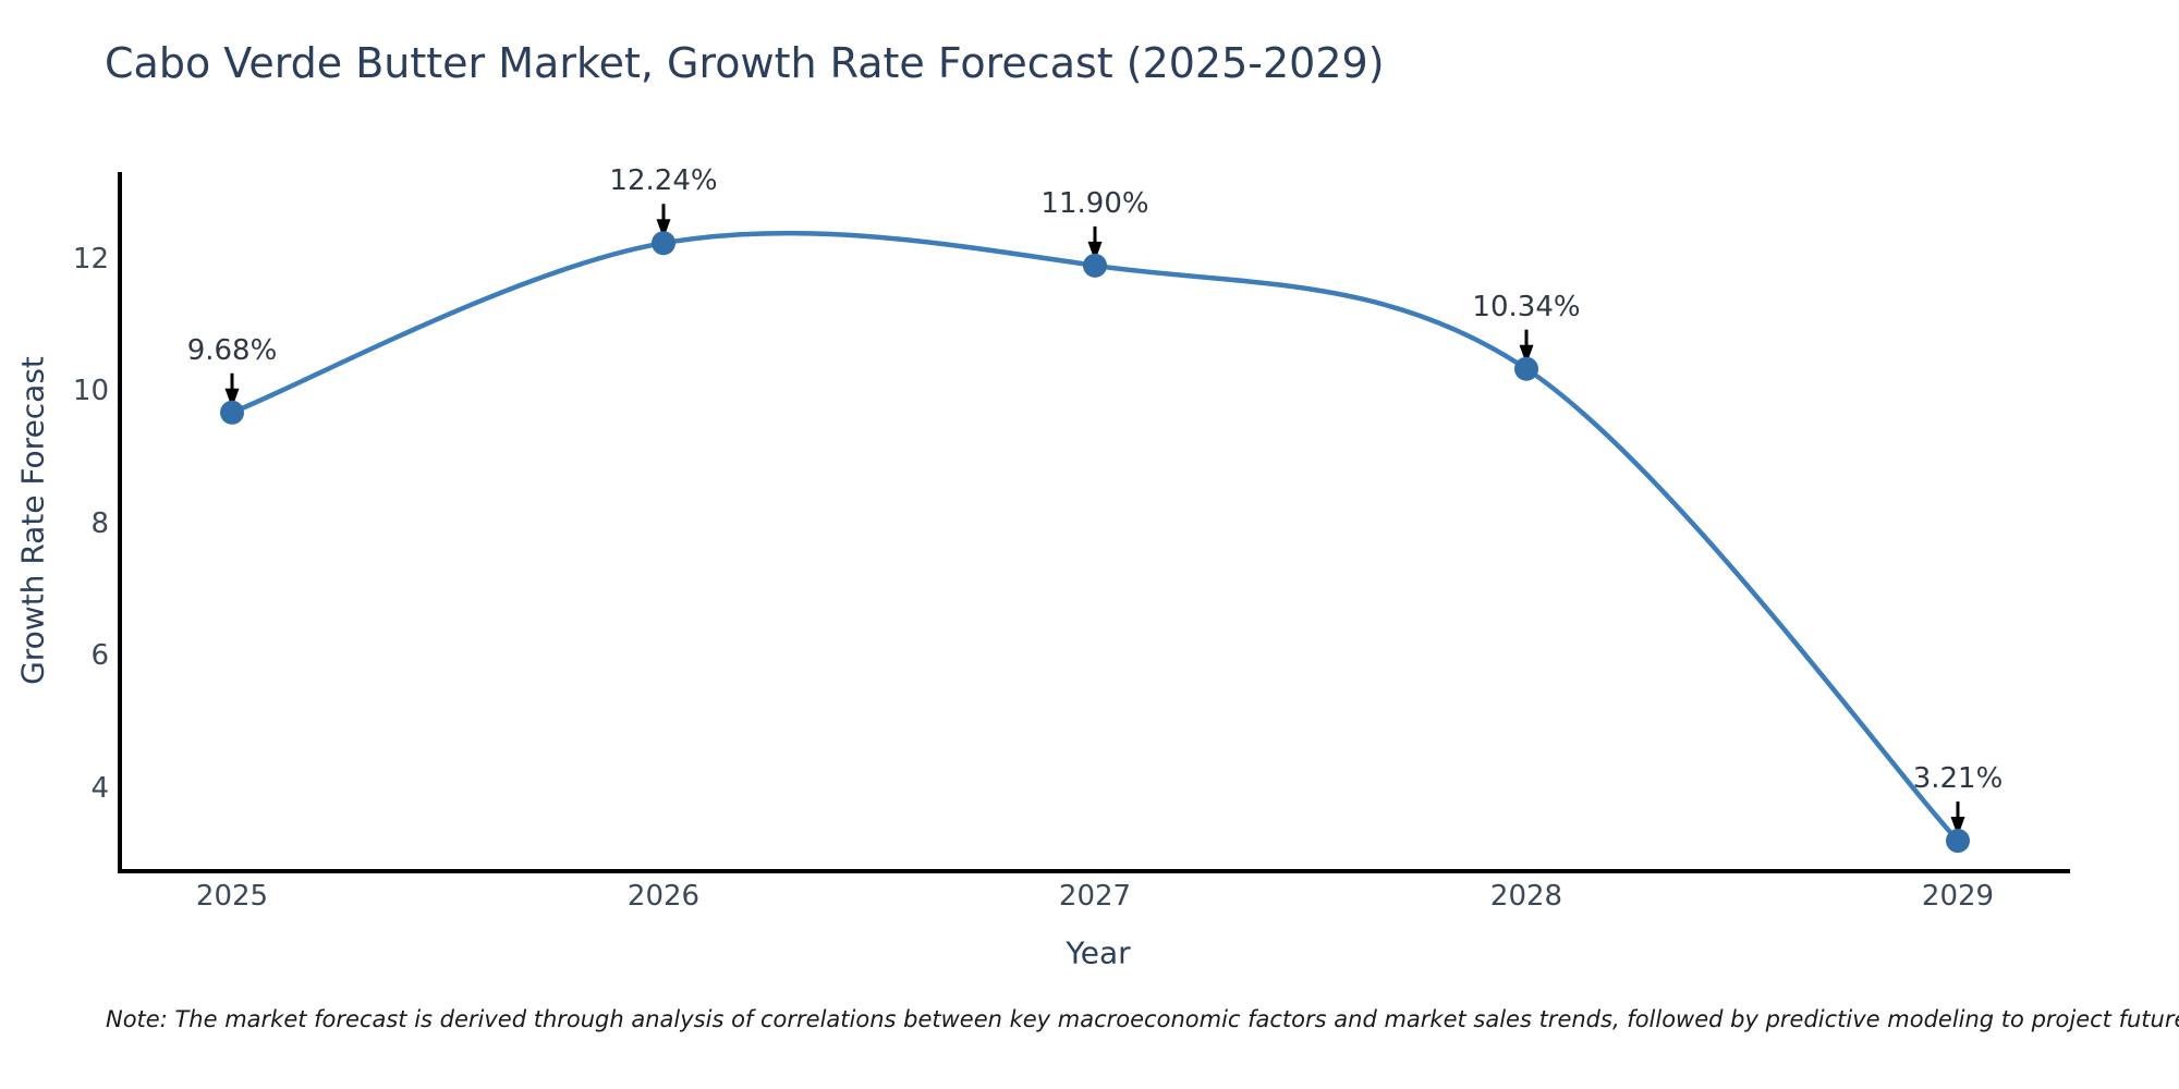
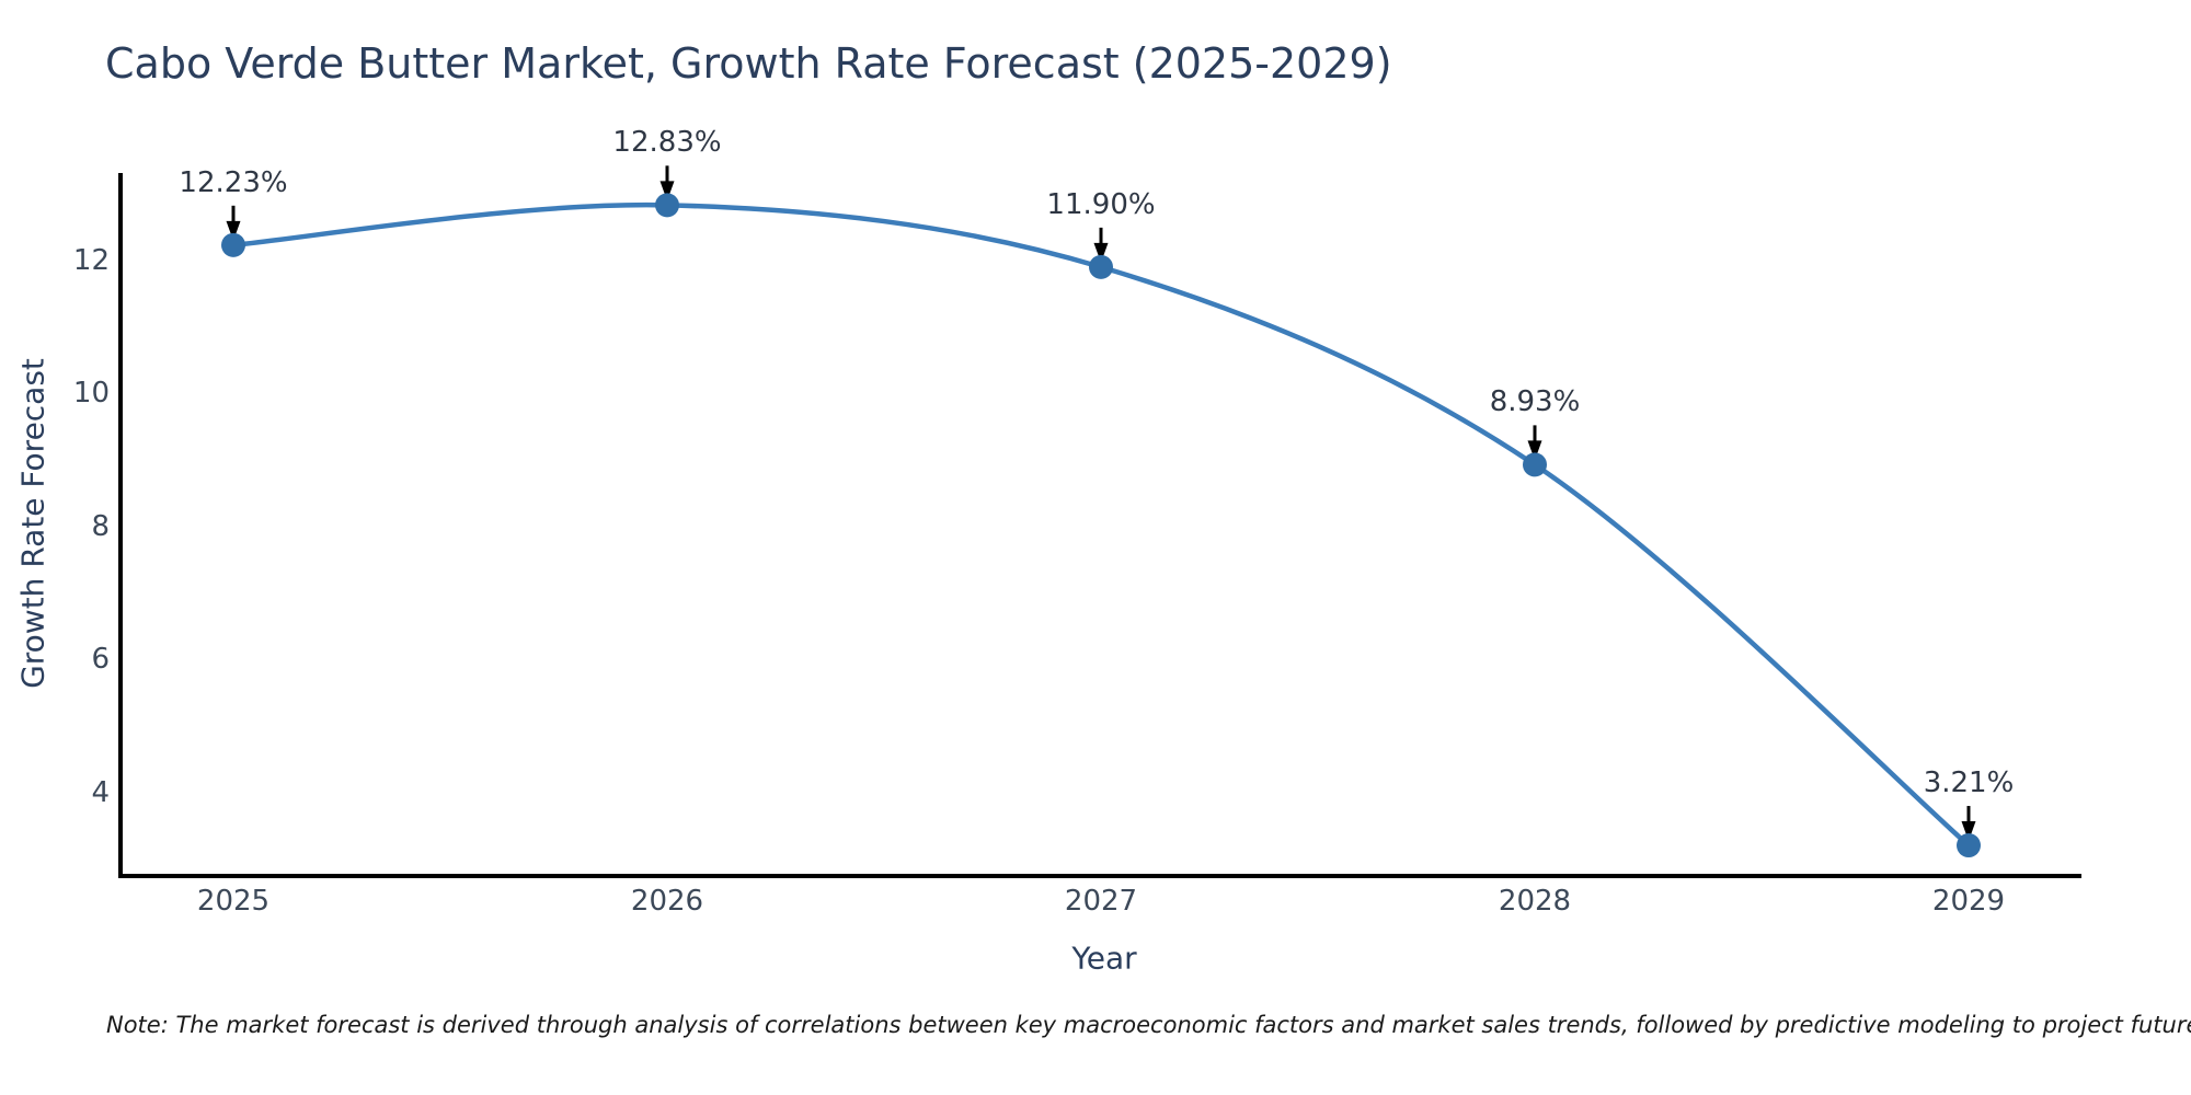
2025: 9.68% -> 12.23%
2026: 12.24% -> 12.83%
2028: 10.34% -> 8.93%
